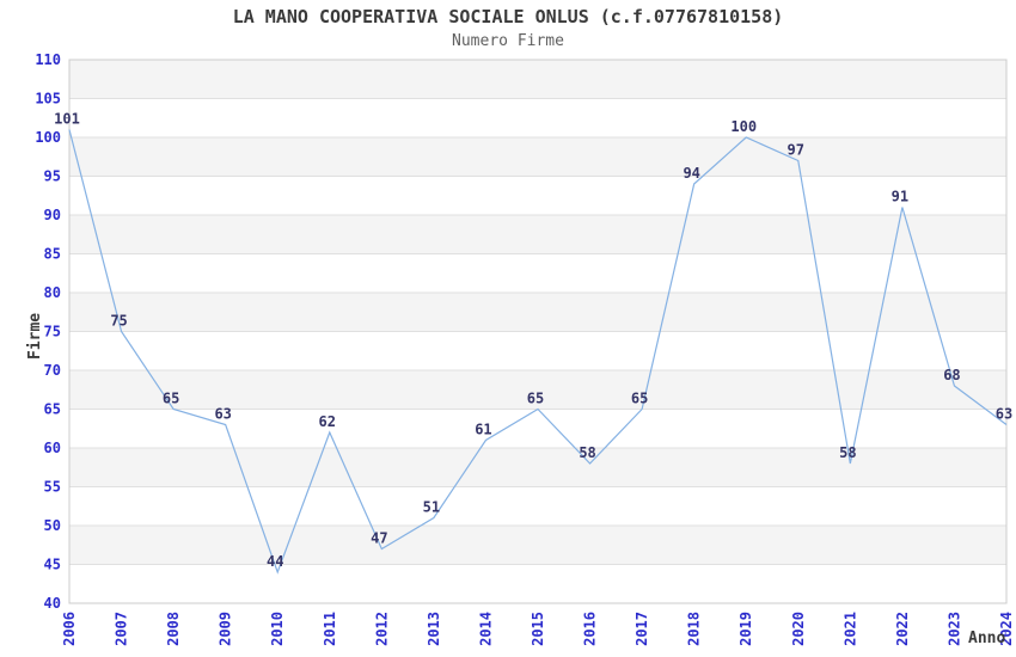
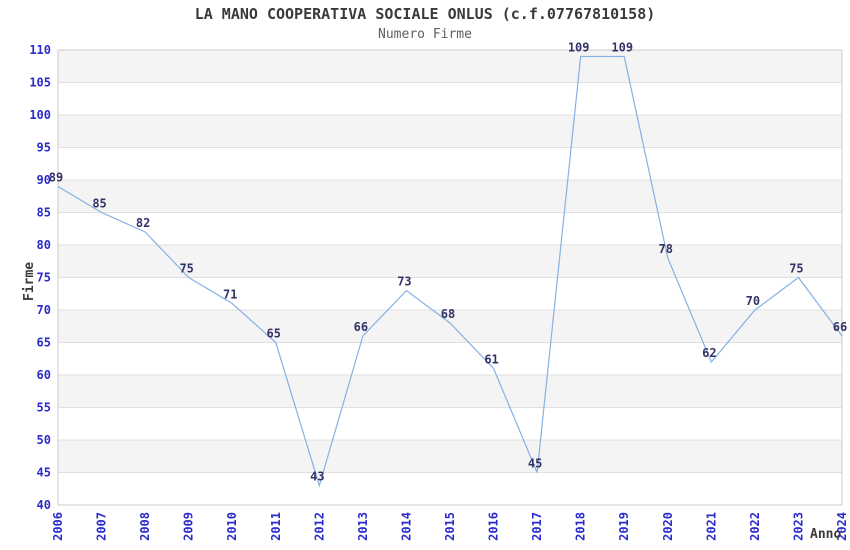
2006: 101 -> 89
2007: 75 -> 85
2008: 65 -> 82
2009: 63 -> 75
2010: 44 -> 71
2011: 62 -> 65
2012: 47 -> 43
2013: 51 -> 66
2014: 61 -> 73
2015: 65 -> 68
2016: 58 -> 61
2017: 65 -> 45
2018: 94 -> 109
2019: 100 -> 109
2020: 97 -> 78
2021: 58 -> 62
2022: 91 -> 70
2023: 68 -> 75
2024: 63 -> 66
